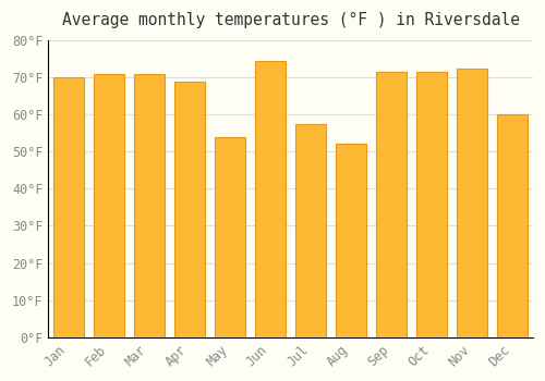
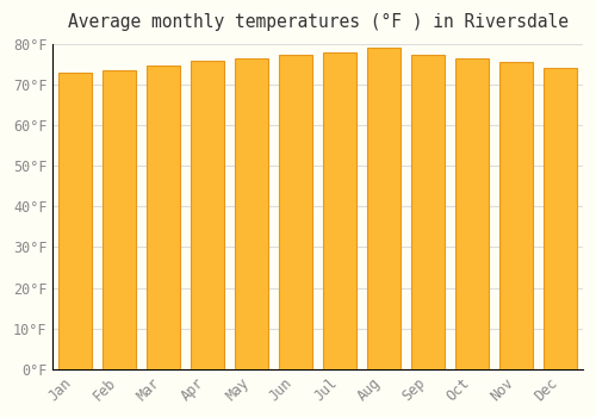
Jan: 70.0°F -> 73.0°F
Feb: 71.0°F -> 73.5°F
Mar: 71.0°F -> 74.8°F
Apr: 69.0°F -> 75.9°F
May: 54.0°F -> 76.5°F
Jun: 74.5°F -> 77.3°F
Jul: 57.5°F -> 78.0°F
Aug: 52.0°F -> 79.0°F
Sep: 71.5°F -> 77.3°F
Oct: 71.5°F -> 76.5°F
Nov: 72.5°F -> 75.7°F
Dec: 60.0°F -> 74.2°F
